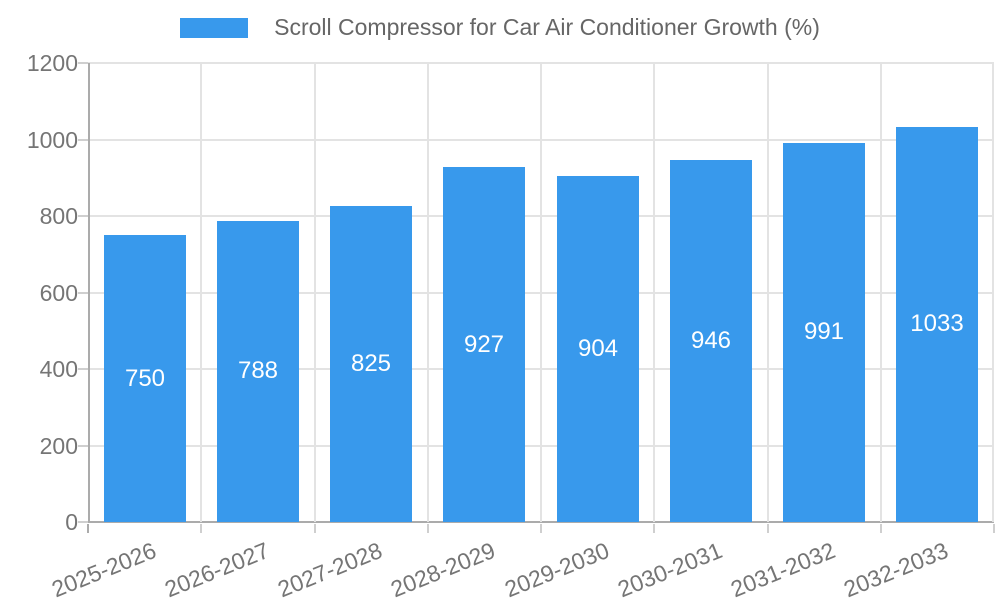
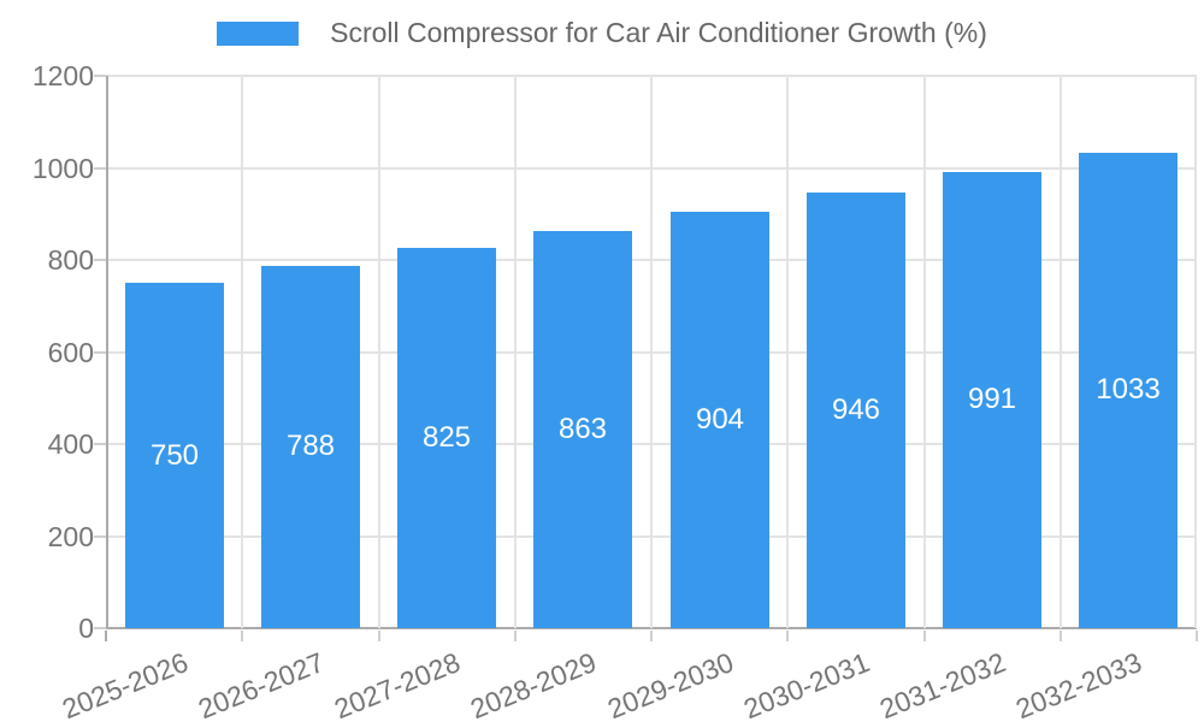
2028-2029: 927 -> 863
